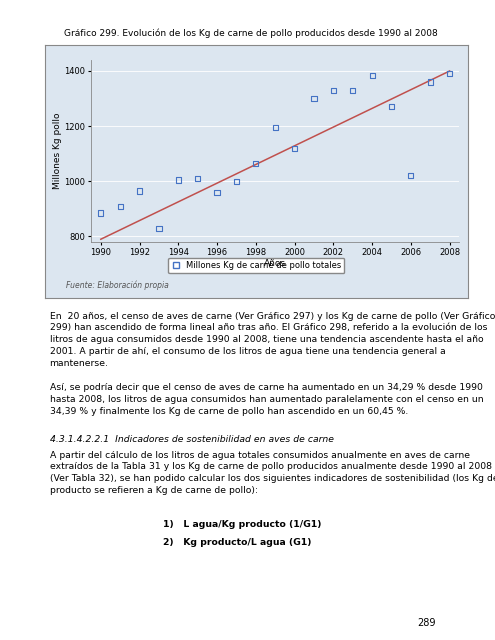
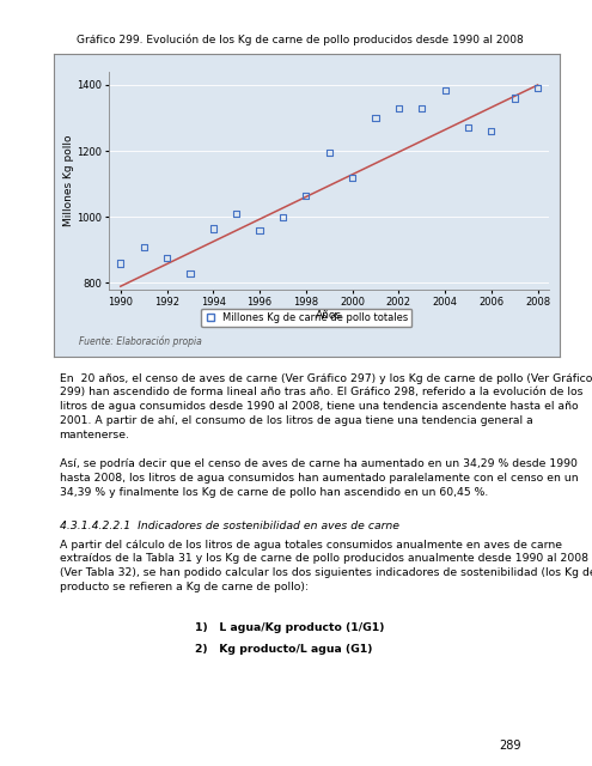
1990: 885 -> 860
1992: 965 -> 875
1994: 1005 -> 965
2006: 1020 -> 1260
